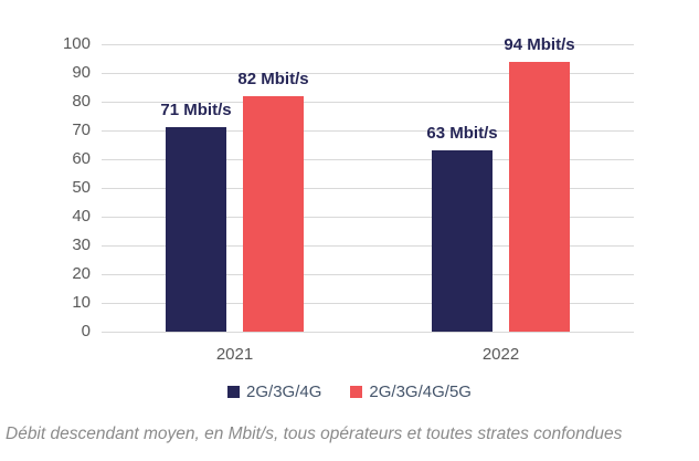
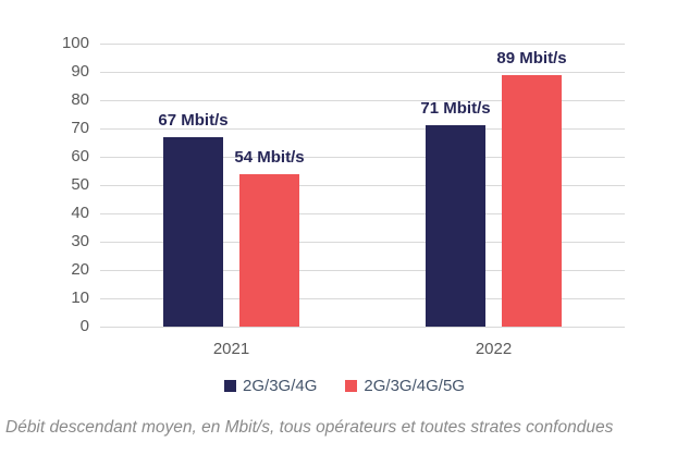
2G/3G/4G/2021: 71 -> 67
2G/3G/4G/5G/2021: 82 -> 54
2G/3G/4G/2022: 63 -> 71
2G/3G/4G/5G/2022: 94 -> 89
